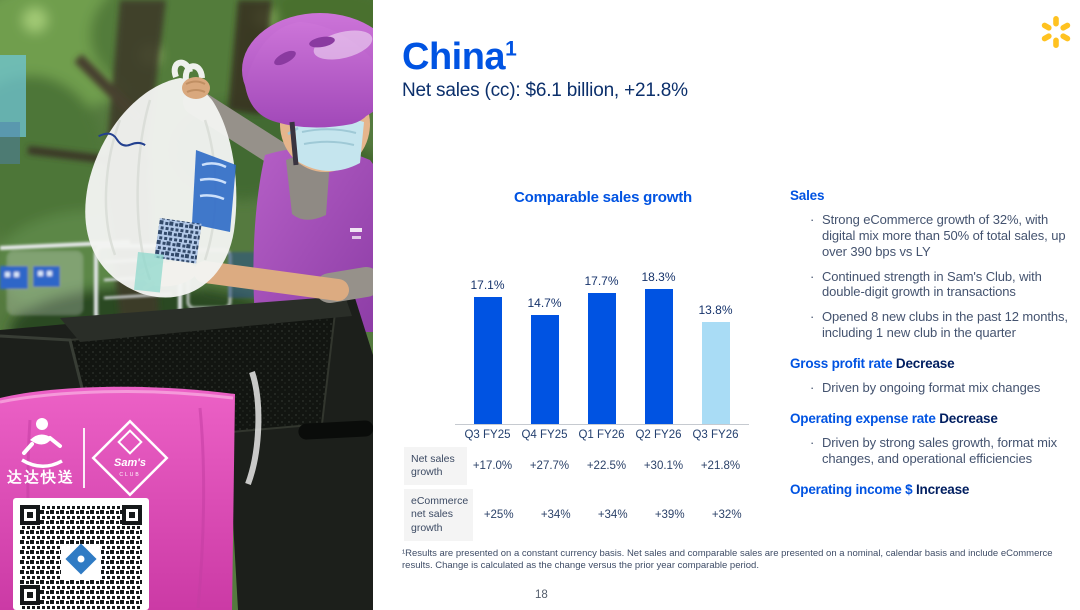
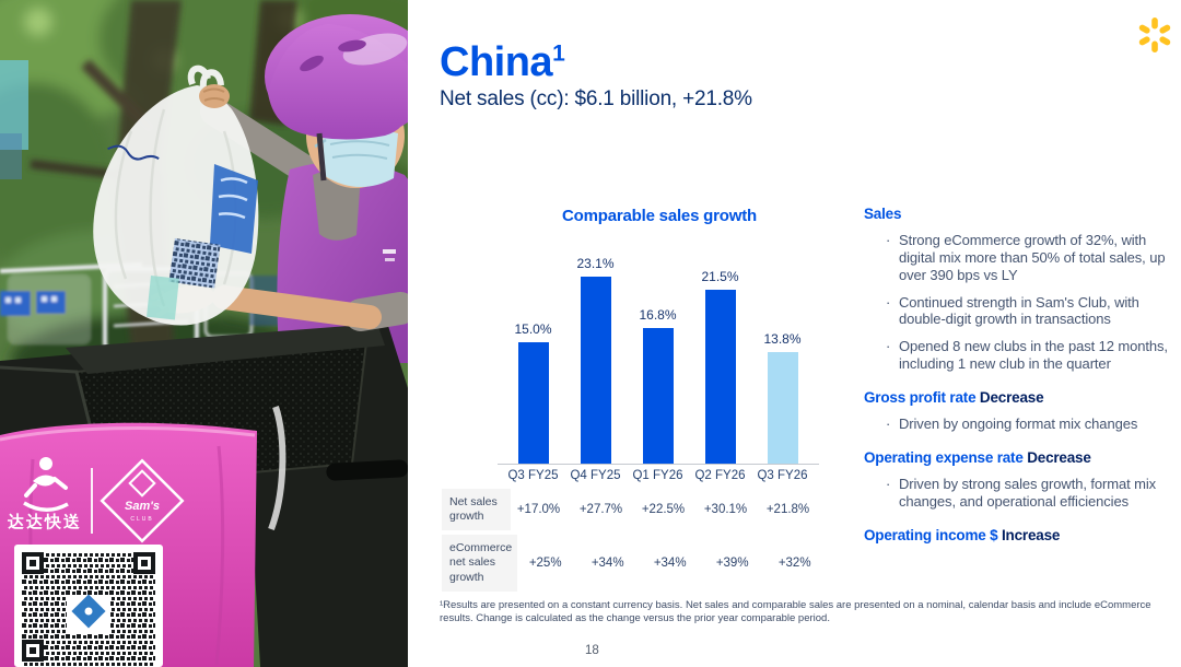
Q3 FY25: 17.1% -> 15.0%
Q4 FY25: 14.7% -> 23.1%
Q1 FY26: 17.7% -> 16.8%
Q2 FY26: 18.3% -> 21.5%
